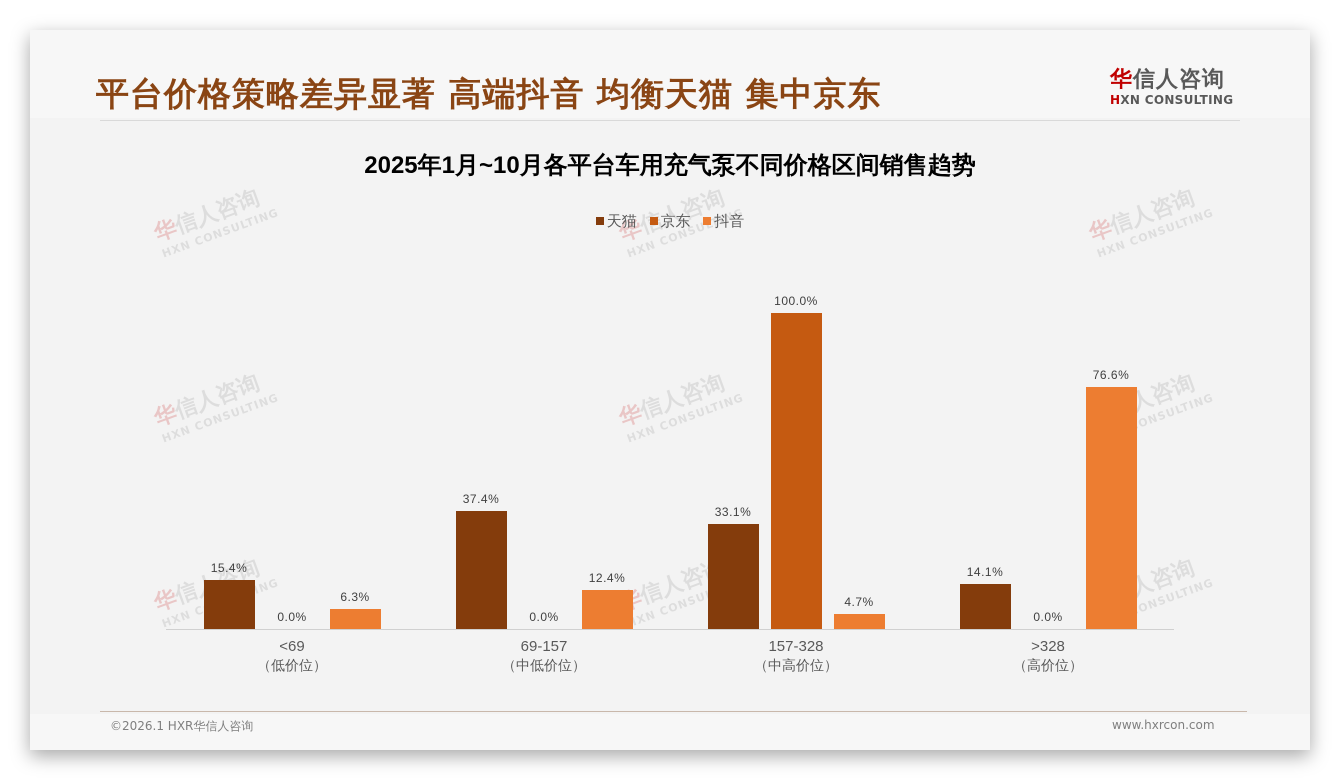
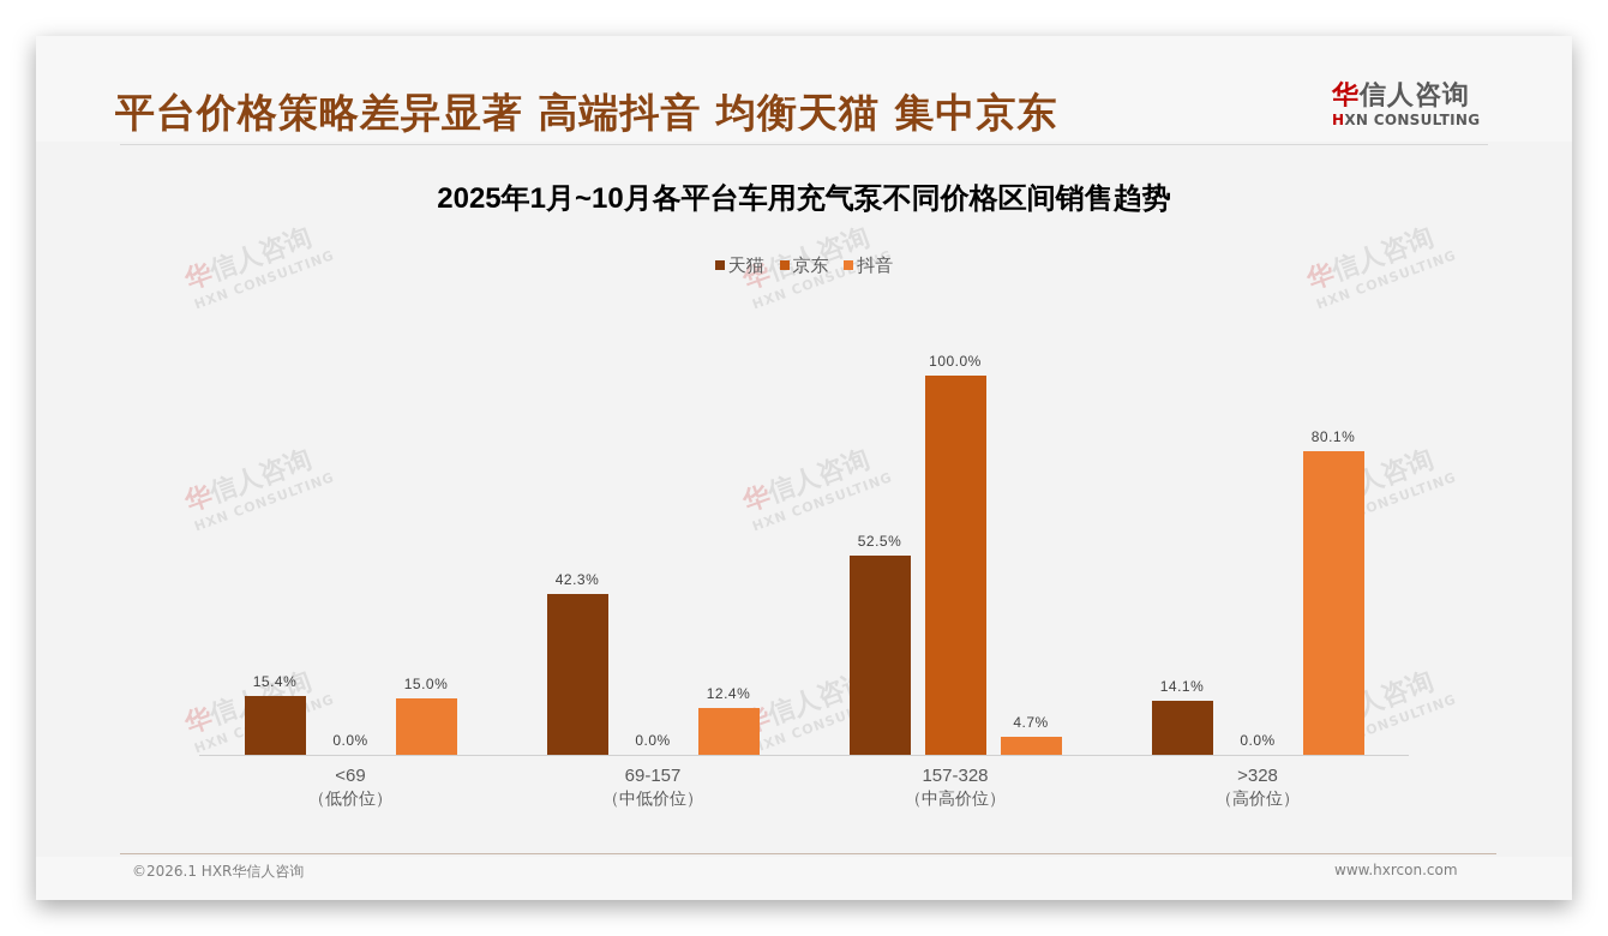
抖音/<69: 6.3% -> 15.0%
天猫/69-157: 37.4% -> 42.3%
天猫/157-328: 33.1% -> 52.5%
抖音/>328: 76.6% -> 80.1%
